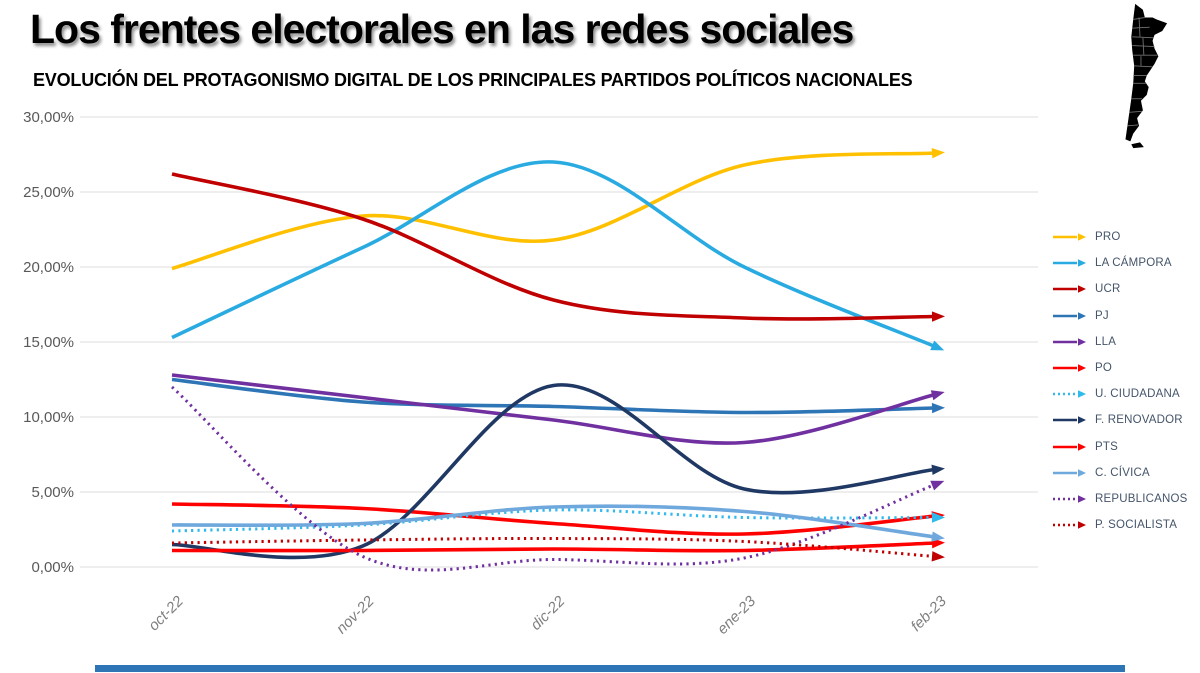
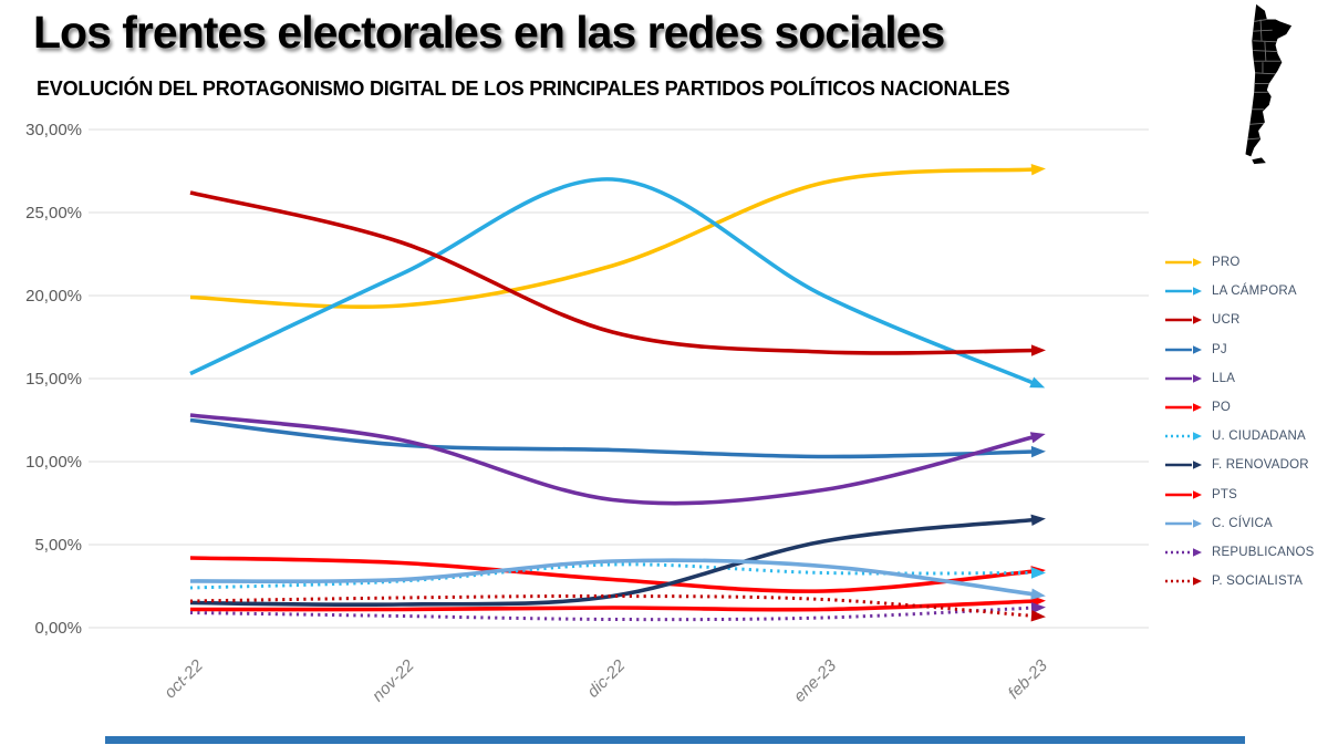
REPUBLICANOS/oct-22: 12,0% -> 0,9%
PRO/nov-22: 23,4% -> 19,4%
LLA/dic-22: 9,8% -> 7,7%
F. RENOVADOR/dic-22: 12,1% -> 1,9%
REPUBLICANOS/feb-23: 5,5% -> 1,2%
